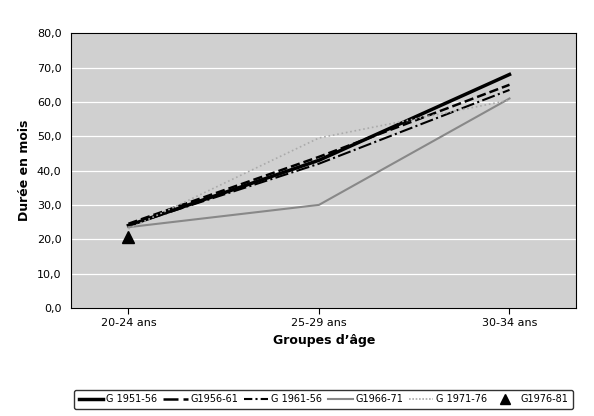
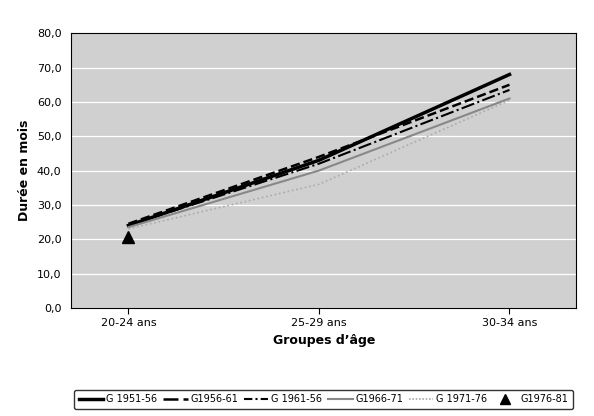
G1966-71/25-29 ans: 30,0 -> 40,0
G 1971-76/25-29 ans: 49,5 -> 36,0
